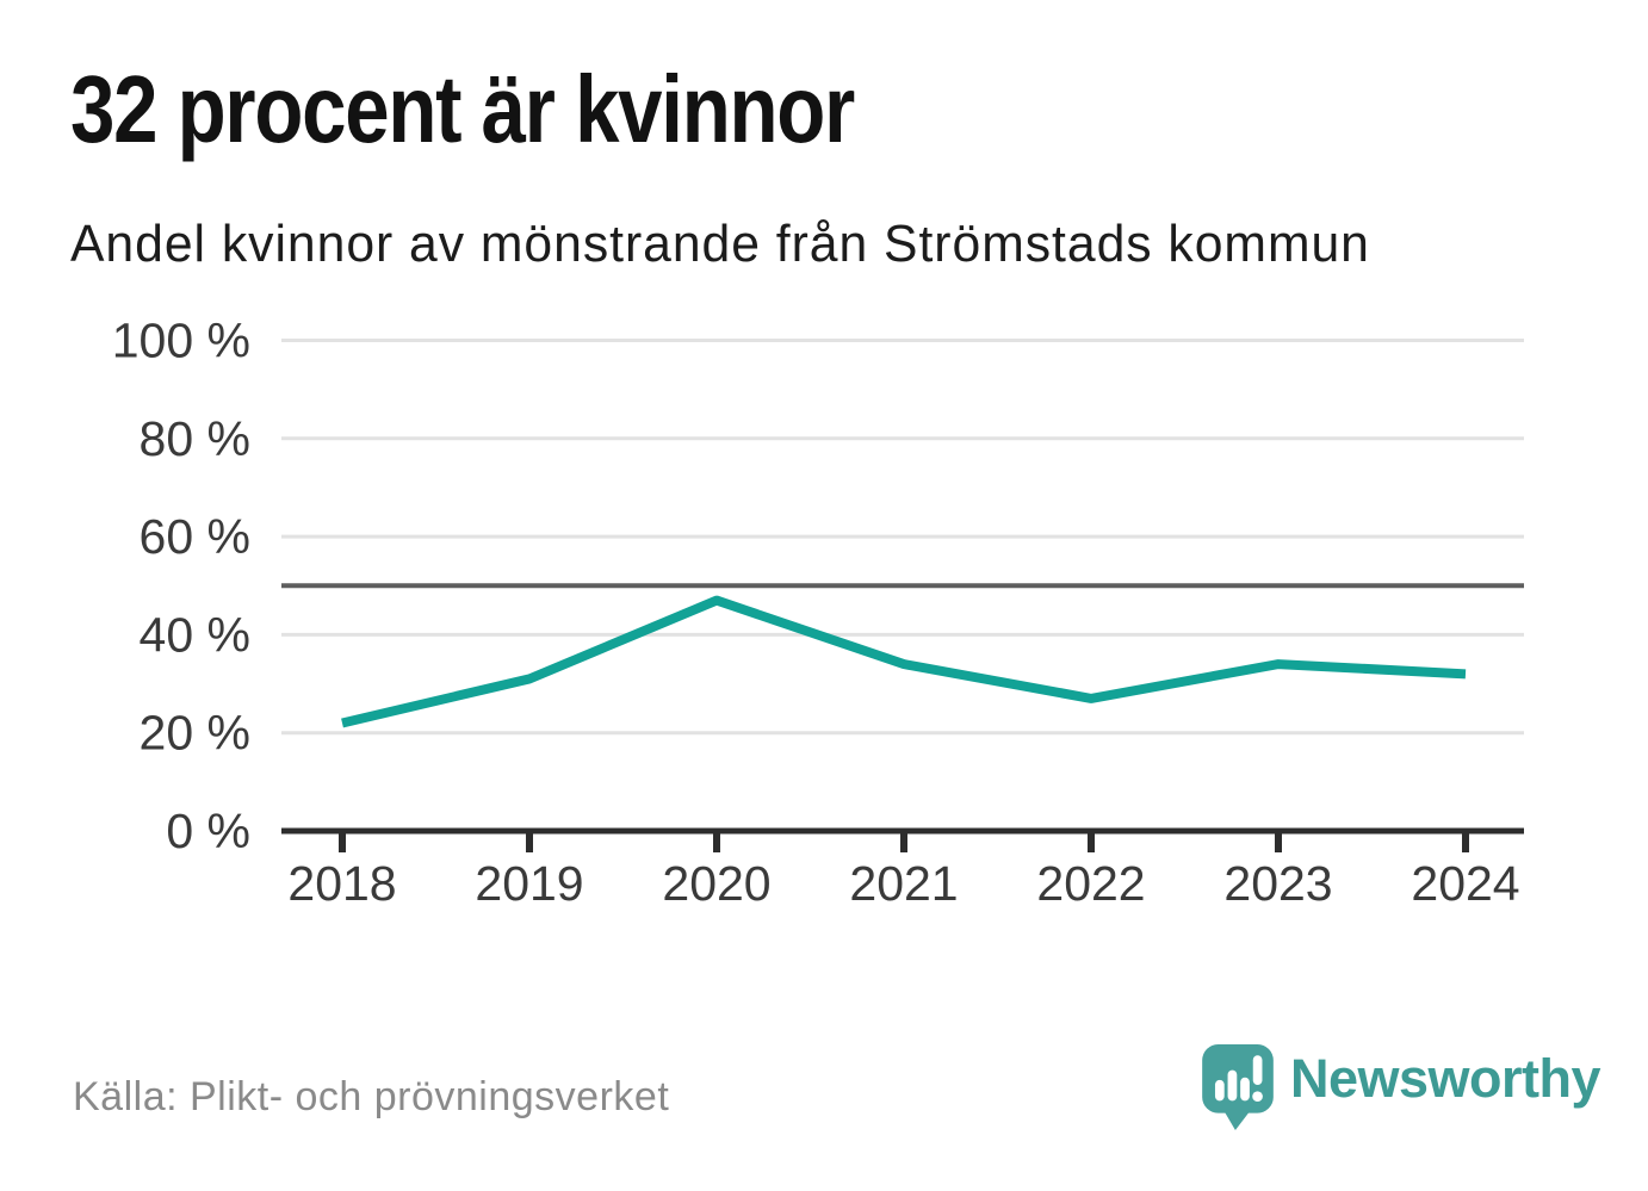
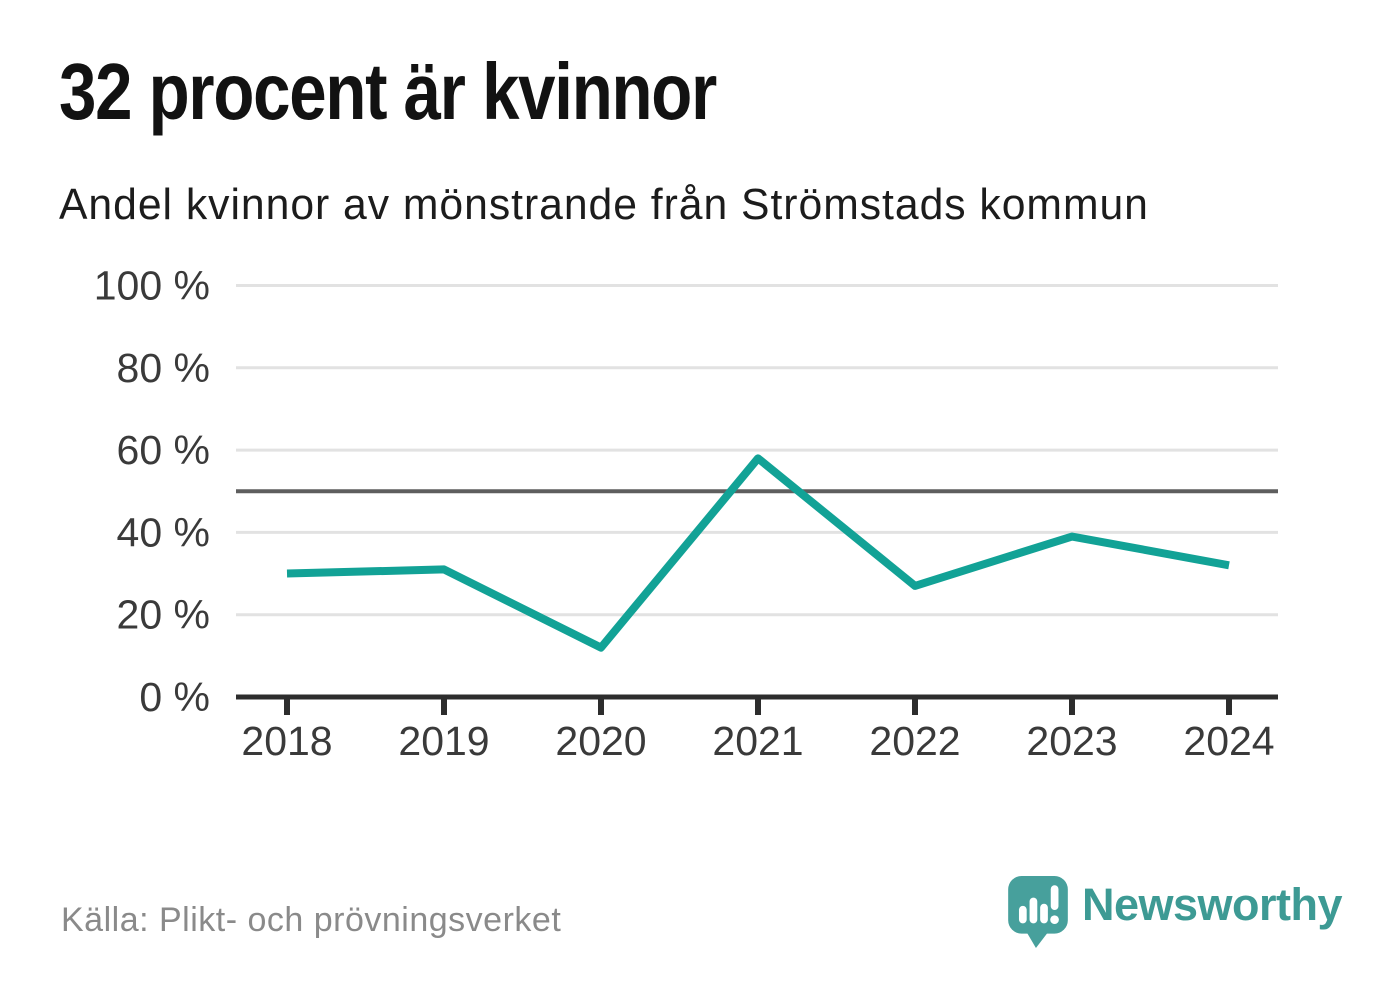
2018: 22% -> 30%
2020: 47% -> 12%
2021: 34% -> 58%
2023: 34% -> 39%
